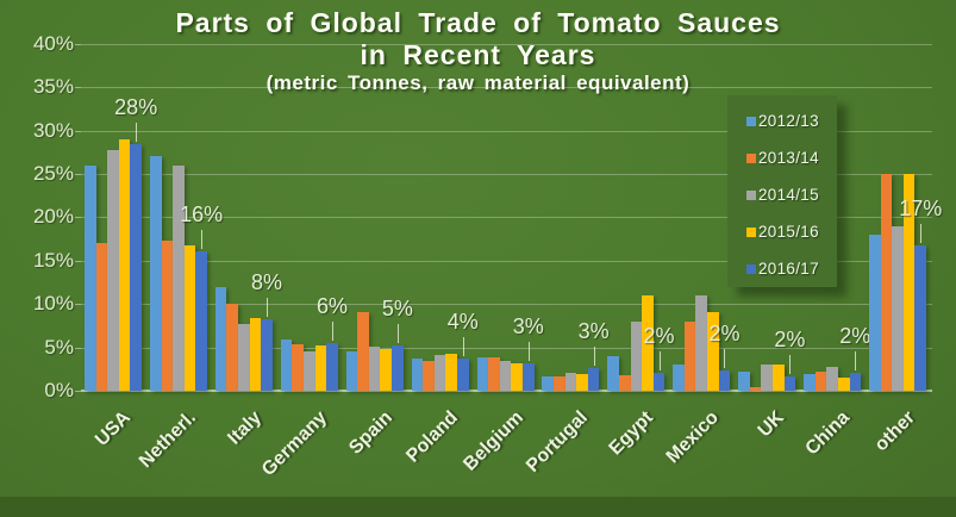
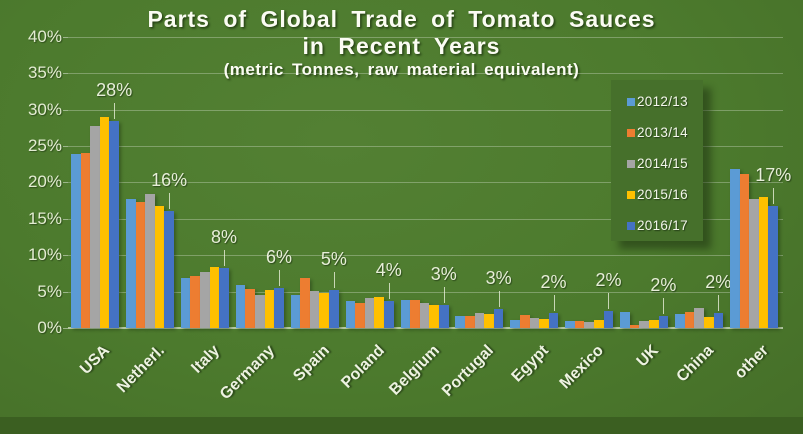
2012/13/USA: 26% -> 24%
2013/14/USA: 17% -> 24%
2012/13/Netherl.: 27% -> 18%
2014/15/Netherl.: 26% -> 18%
2012/13/Italy: 12% -> 7%
2013/14/Italy: 10% -> 7%
2013/14/Spain: 9% -> 7%
2012/13/Egypt: 4% -> 1%
2014/15/Egypt: 8% -> 1%
2015/16/Egypt: 11% -> 1%
2012/13/Mexico: 3% -> 1%
2013/14/Mexico: 8% -> 1%
2014/15/Mexico: 11% -> 1%
2015/16/Mexico: 9% -> 1%
2014/15/UK: 3% -> 1%
2015/16/UK: 3% -> 1%
2012/13/other: 18% -> 22%
2013/14/other: 25% -> 21%
2014/15/other: 19% -> 18%
2015/16/other: 25% -> 18%
